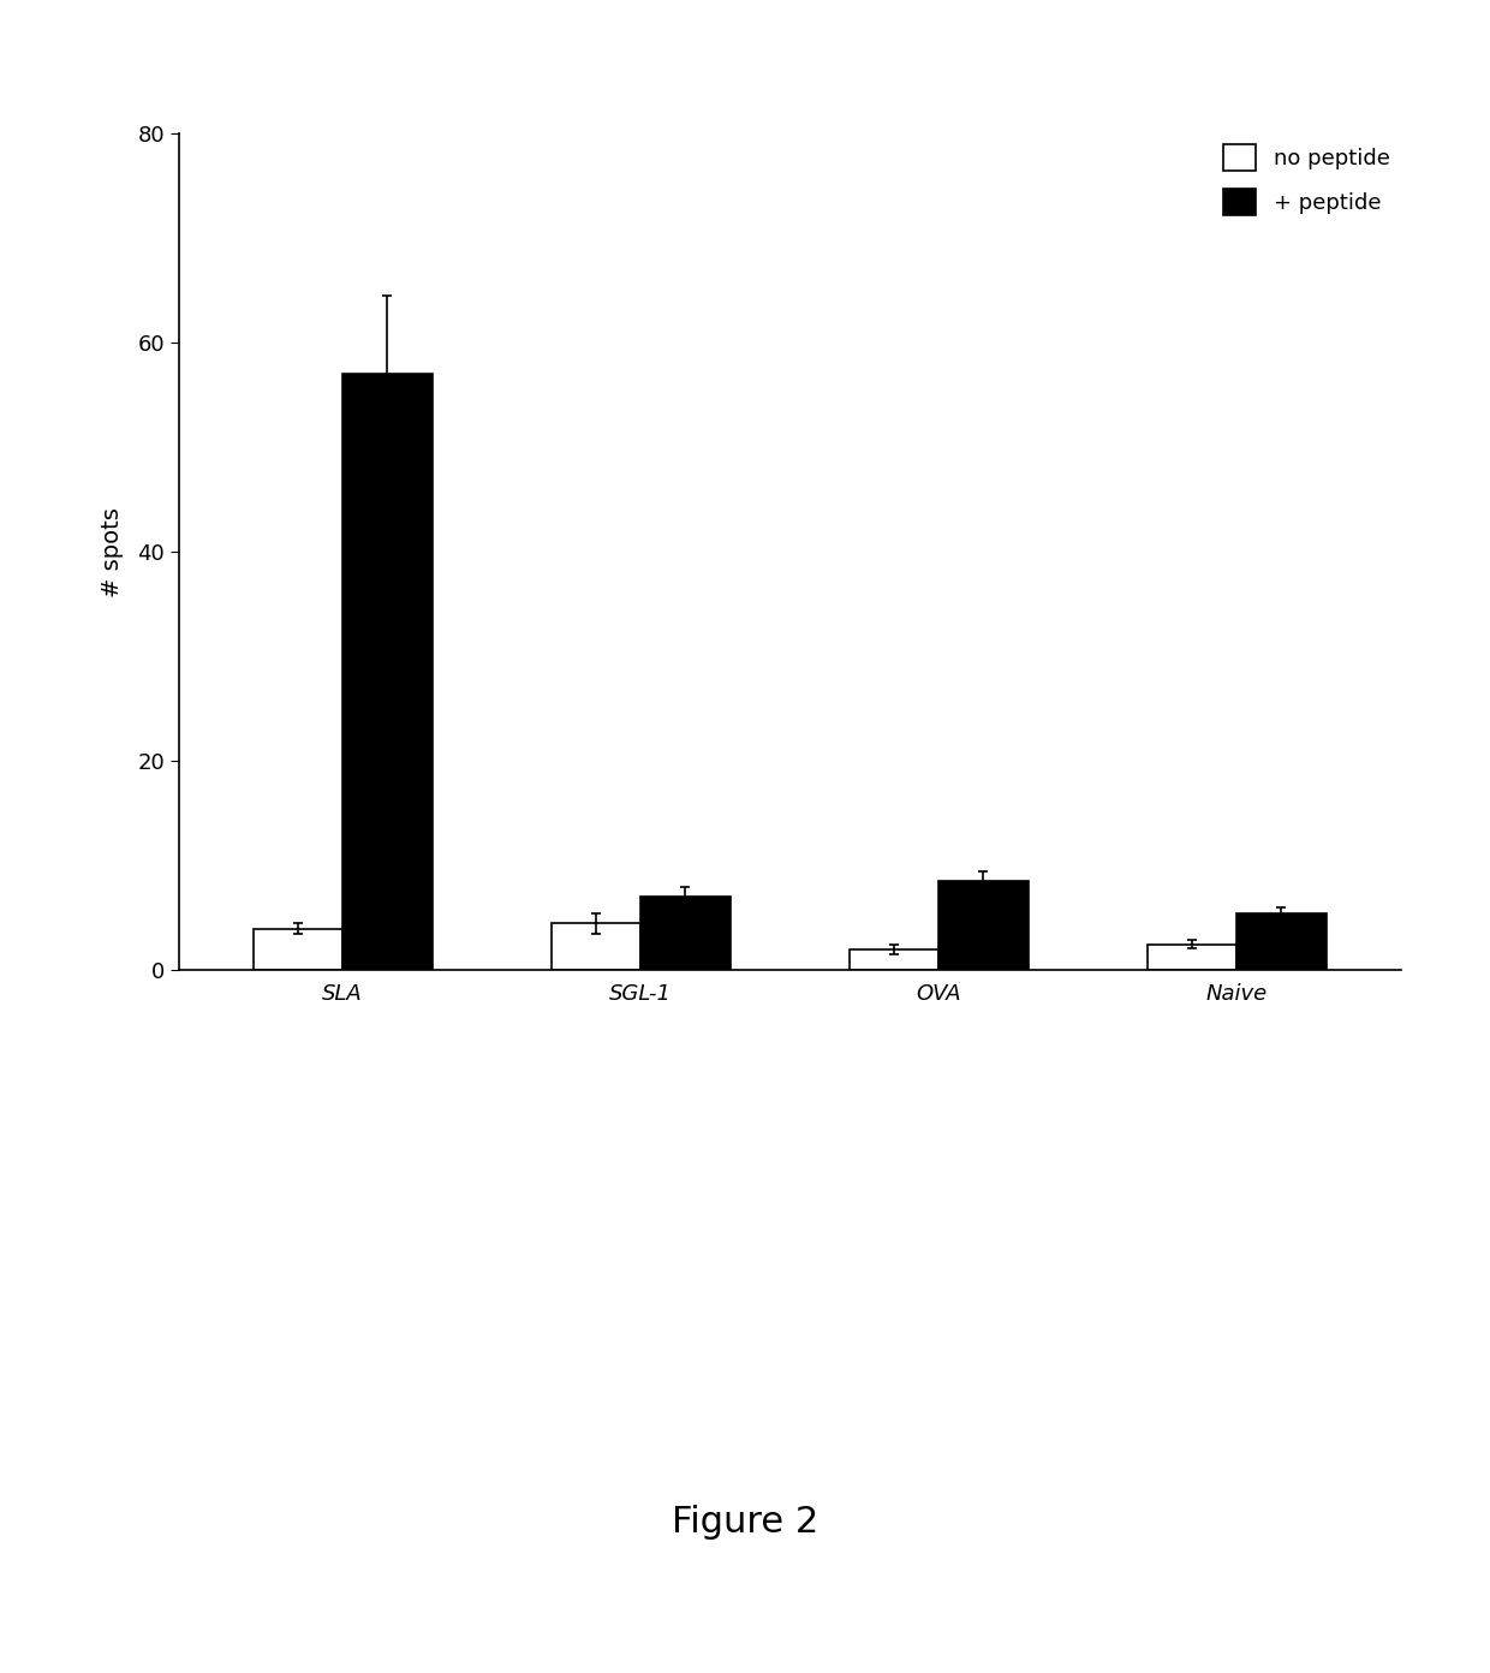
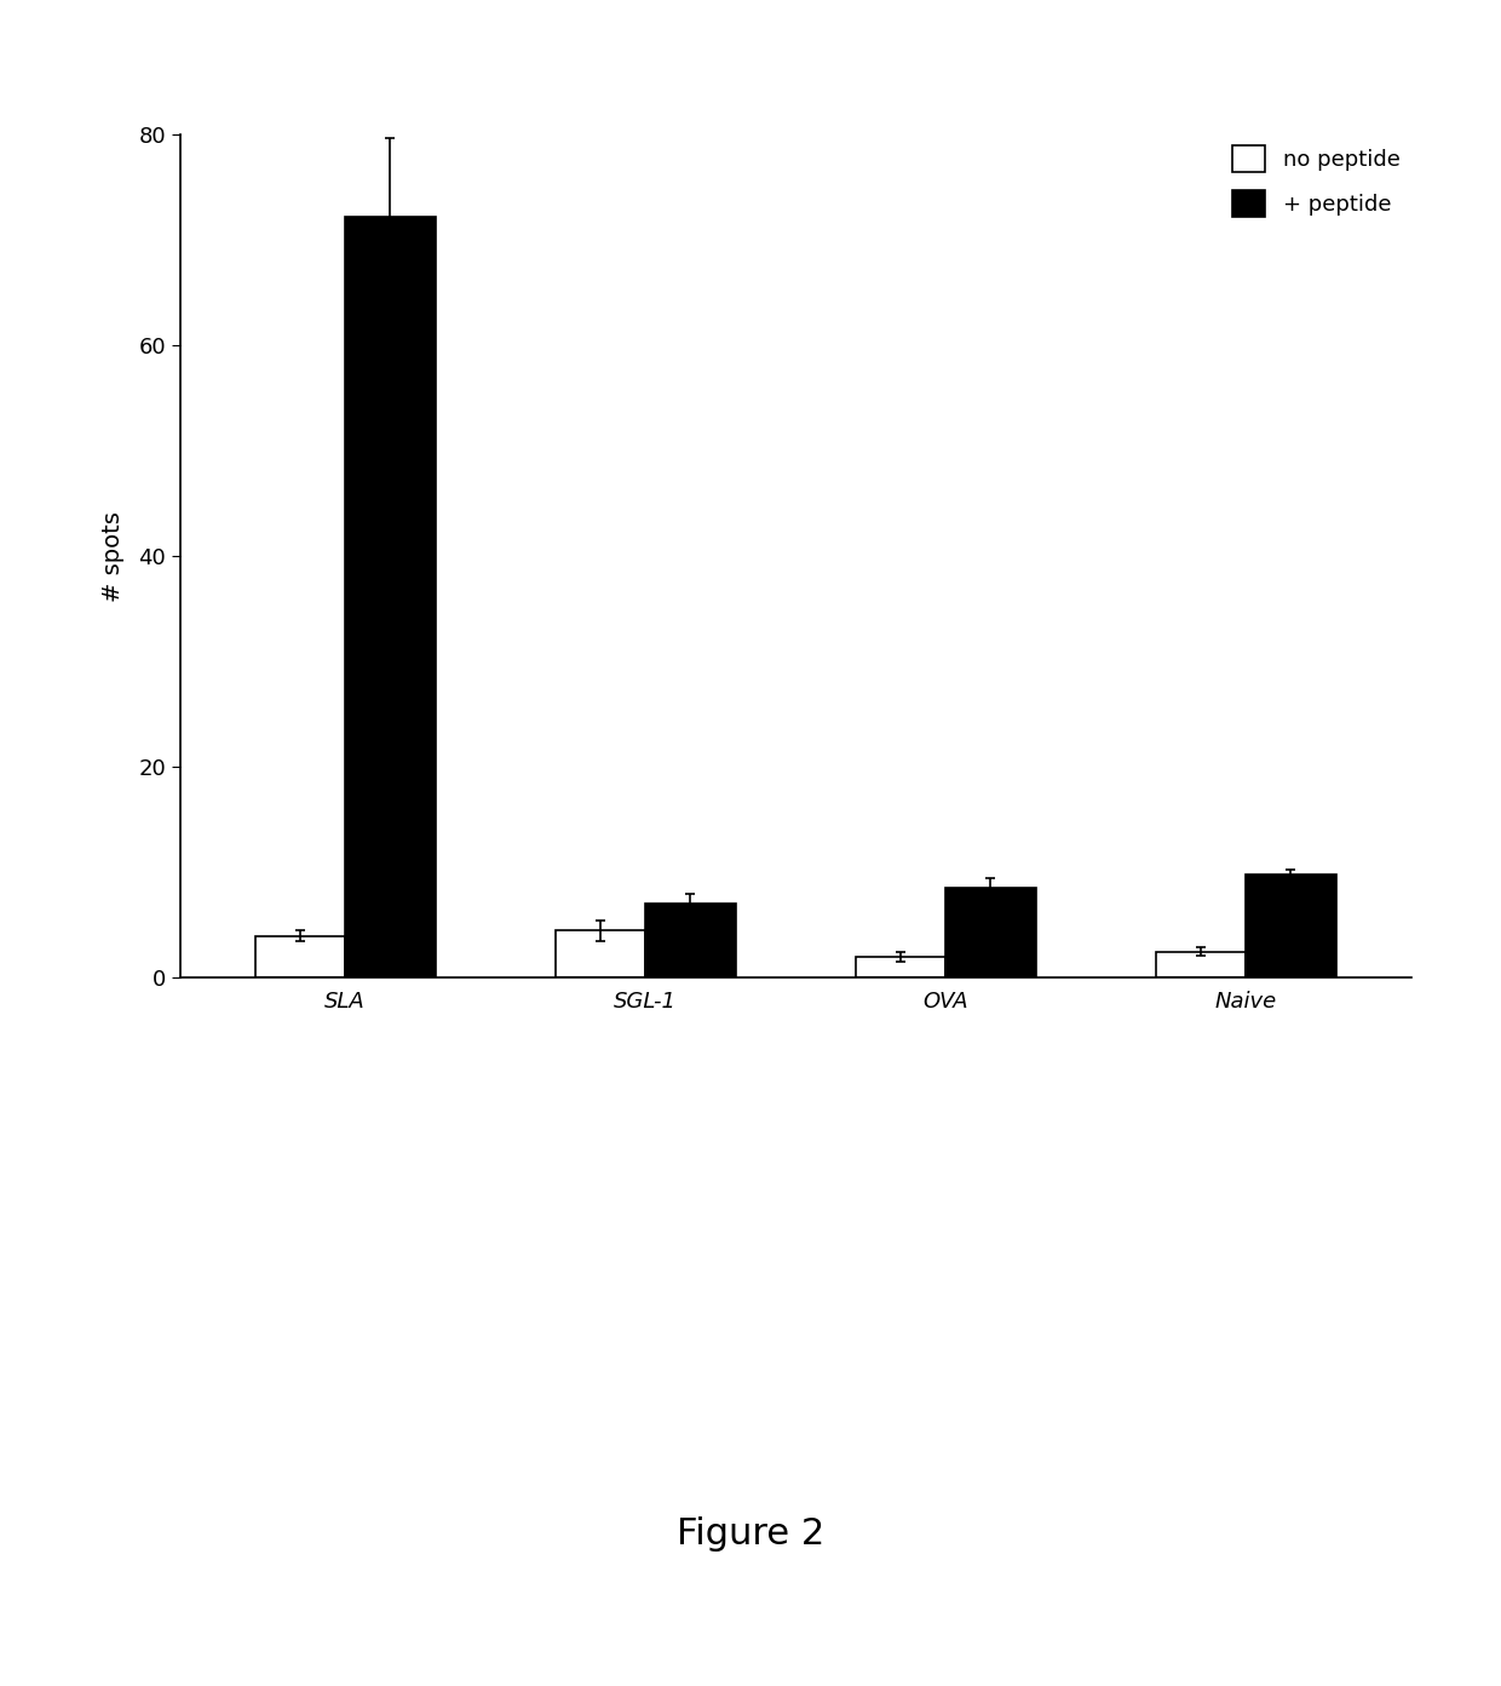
+ peptide/SLA: 57.0 -> 72.2
+ peptide/Naive: 5.5 -> 9.8
